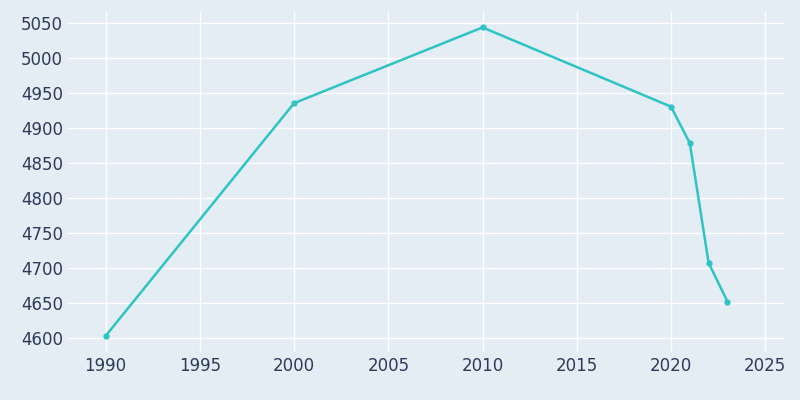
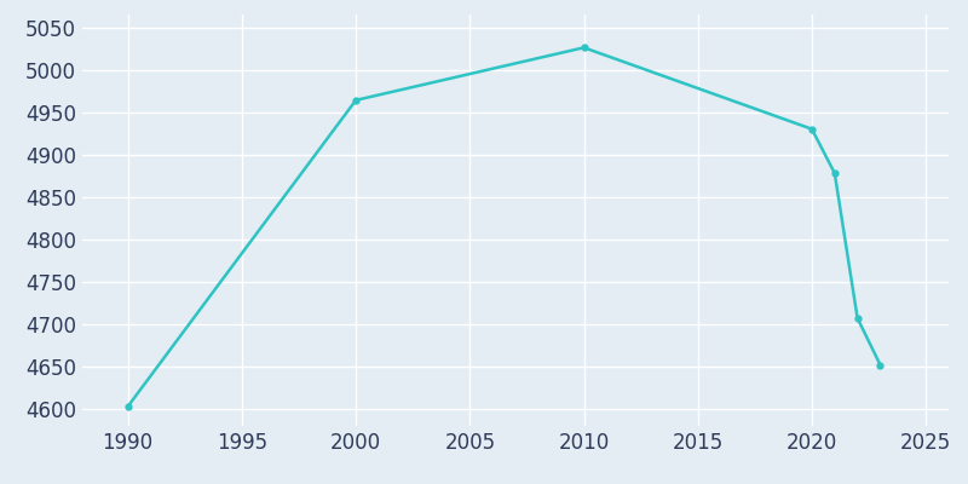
2000: 4935 -> 4964
2010: 5043 -> 5026
